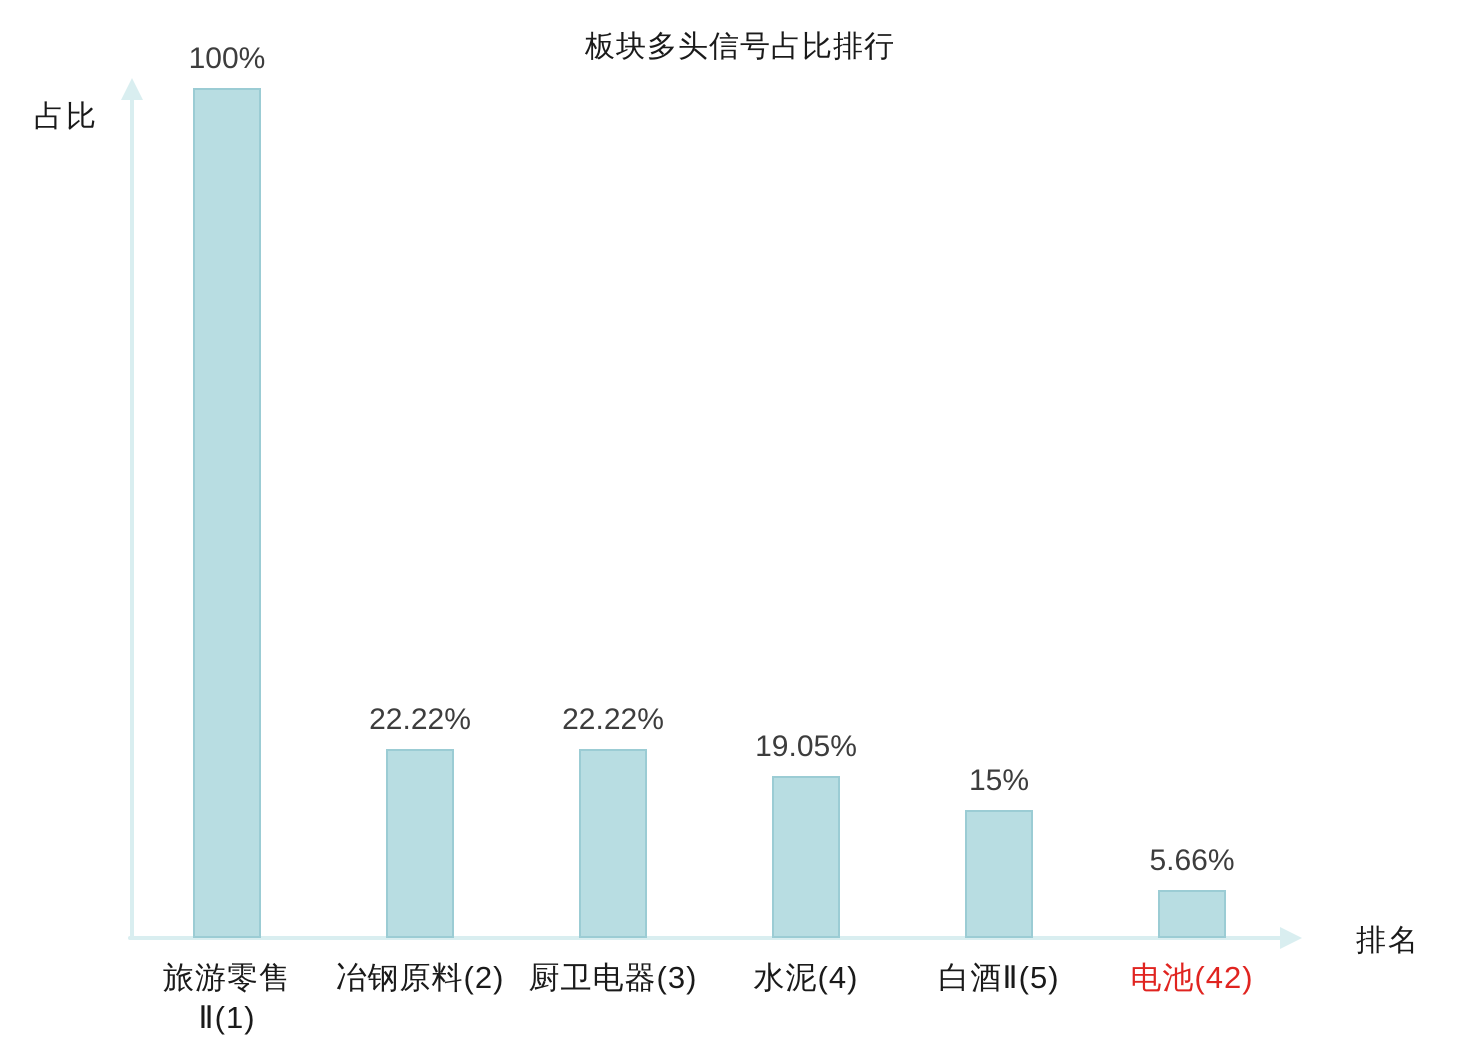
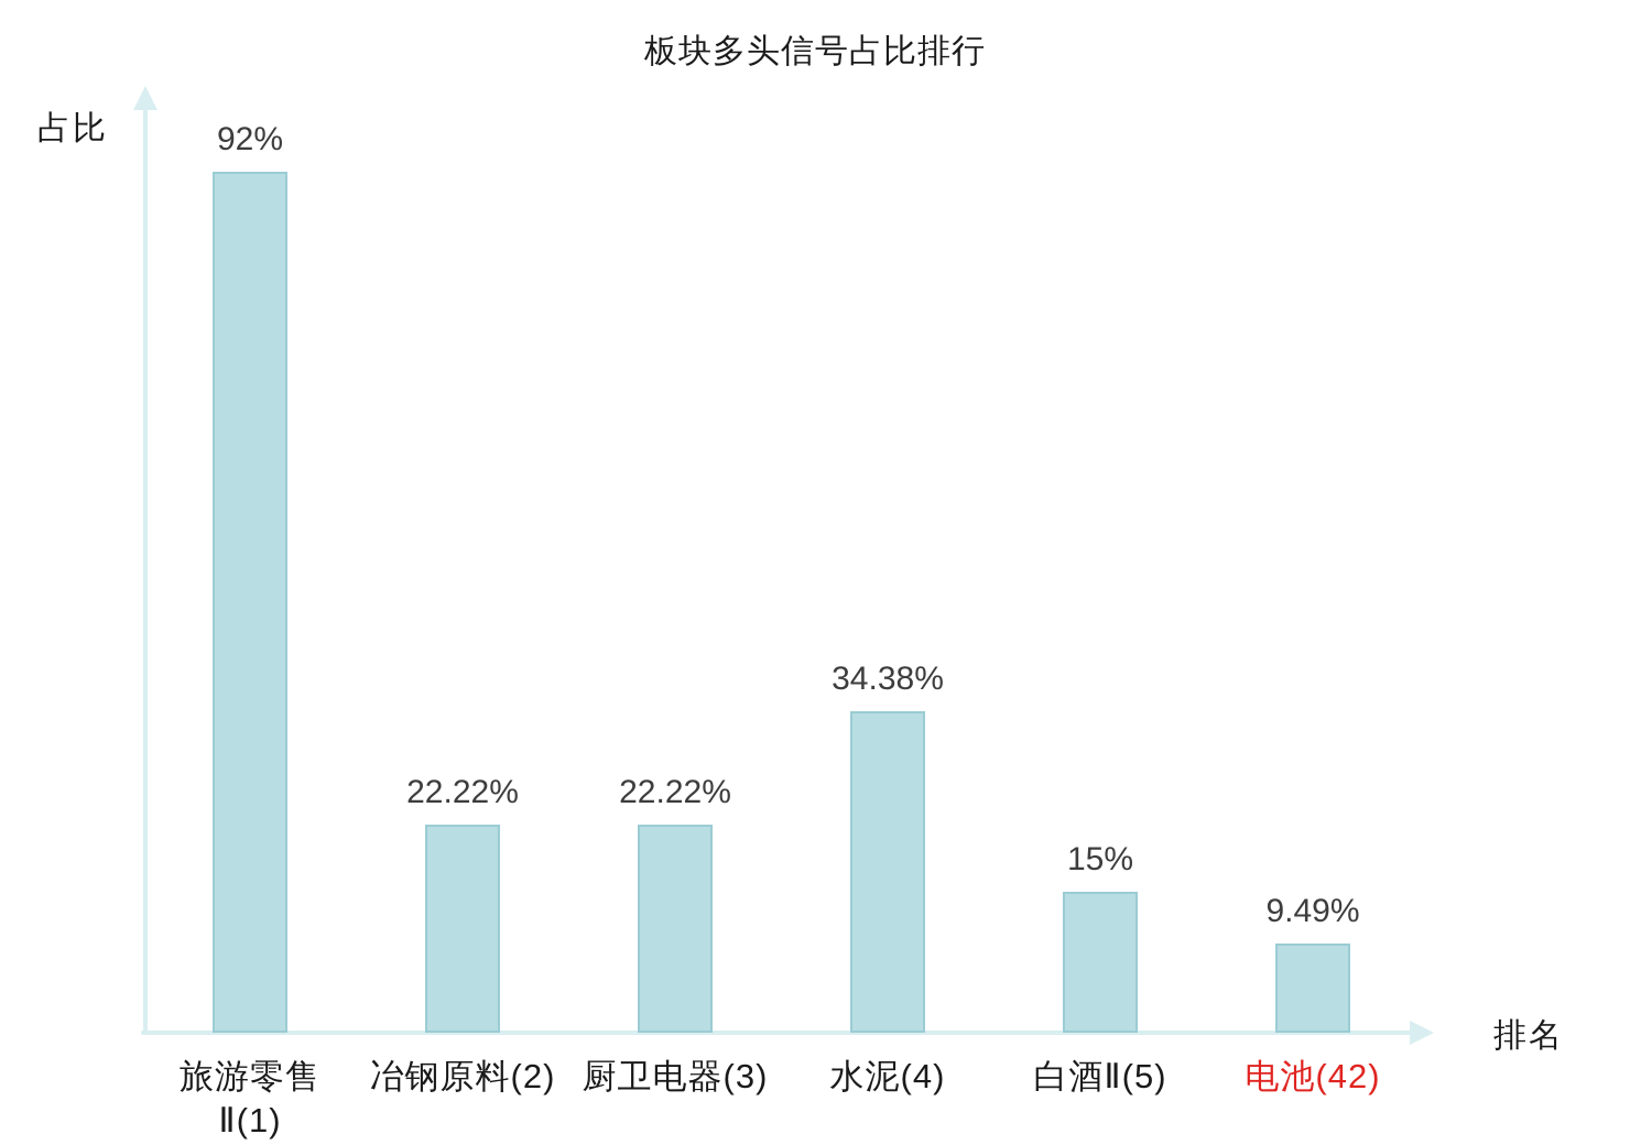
旅游零售 Ⅱ(1): 100% -> 92%
水泥(4): 19.05% -> 34.38%
电池(42): 5.66% -> 9.49%
